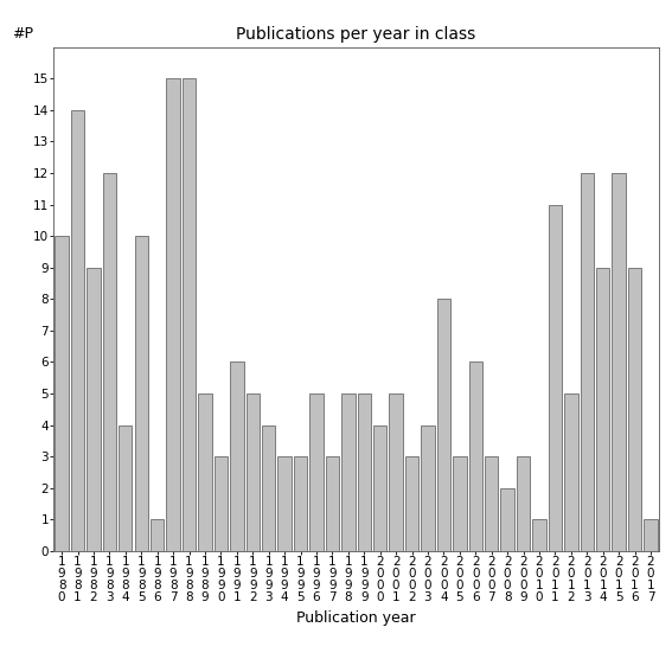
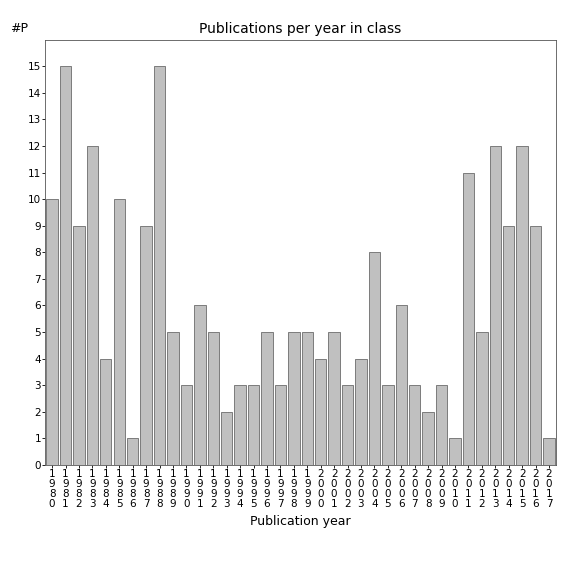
1 9 8 1: 14 -> 15
1 9 8 7: 15 -> 9
1 9 9 3: 4 -> 2
